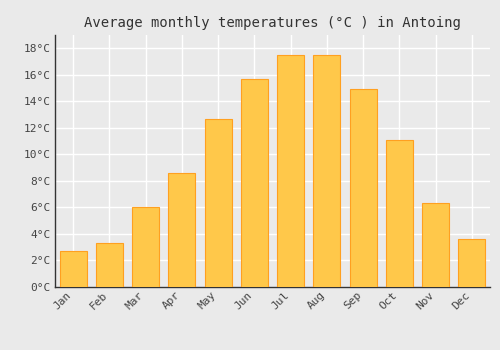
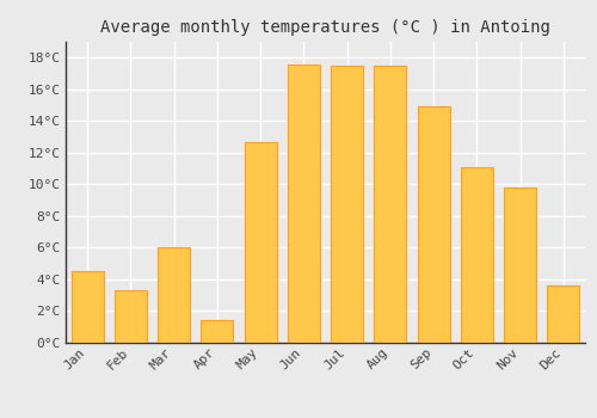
Jan: 2.7°C -> 4.5°C
Apr: 8.6°C -> 1.4°C
Jun: 15.7°C -> 17.6°C
Nov: 6.3°C -> 9.8°C
